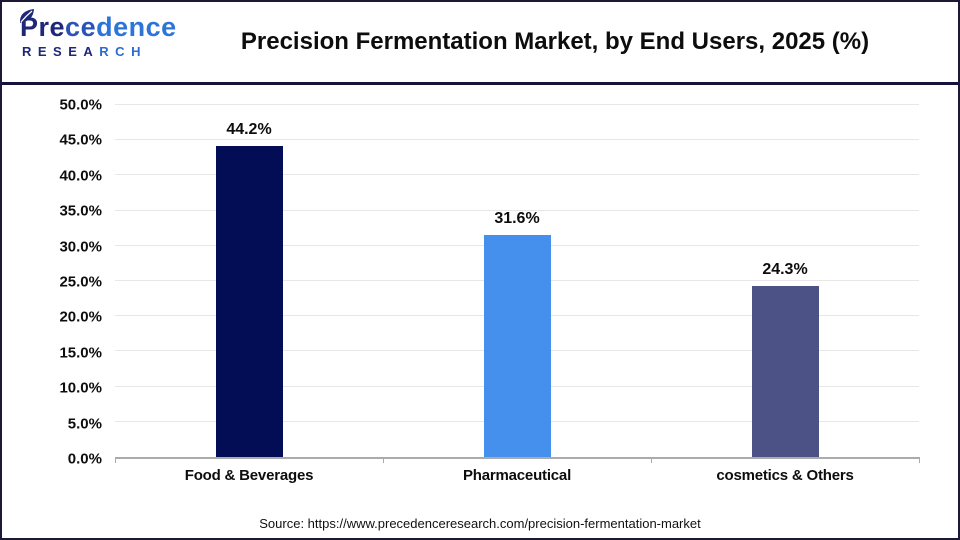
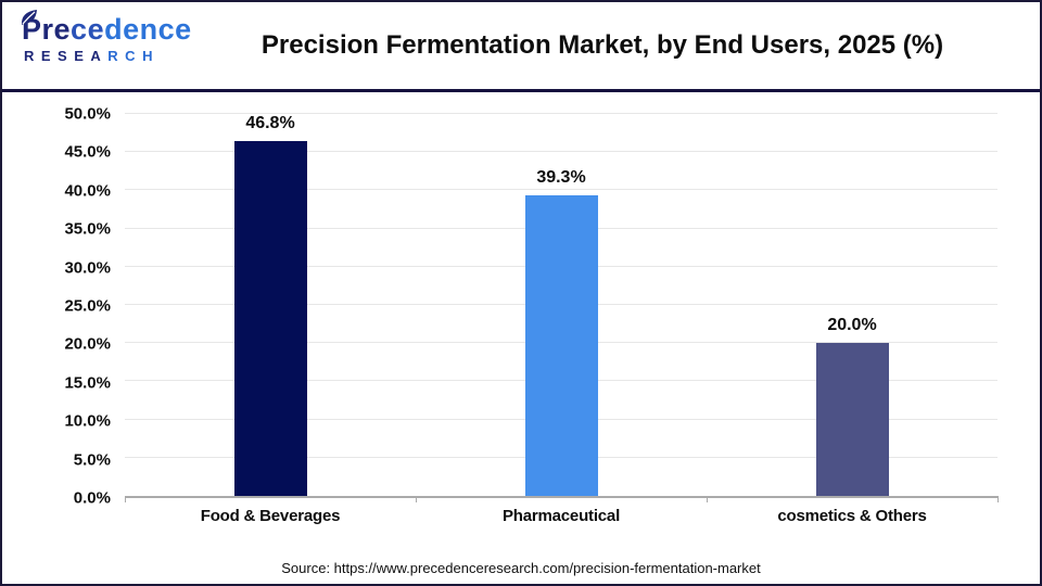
Food & Beverages: 44.2% -> 46.8%
Pharmaceutical: 31.6% -> 39.3%
cosmetics & Others: 24.3% -> 20.0%
